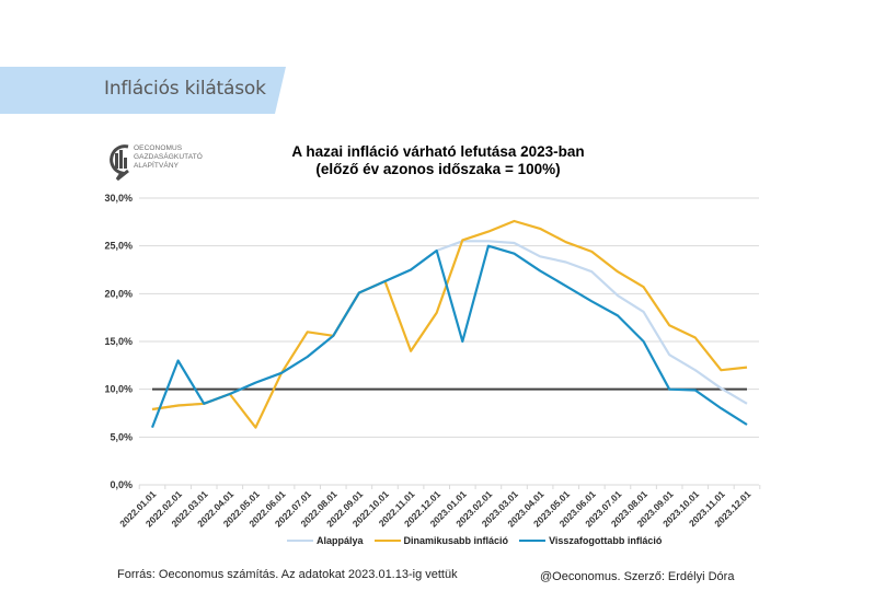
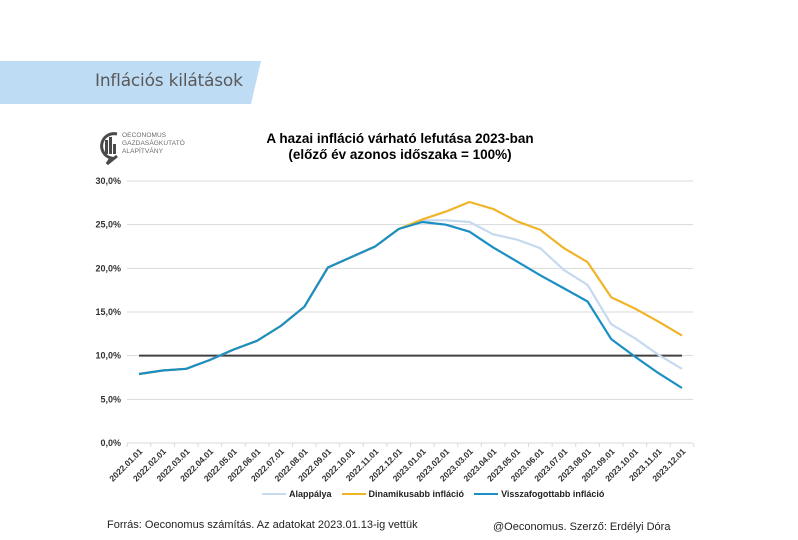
Visszafogottabb infláció/2022.01.01: 6% -> 8%
Visszafogottabb infláció/2022.02.01: 13% -> 8%
Dinamikusabb infláció/2022.05.01: 6% -> 11%
Dinamikusabb infláció/2022.07.01: 16% -> 13%
Dinamikusabb infláció/2022.11.01: 14% -> 22%
Dinamikusabb infláció/2022.12.01: 18% -> 24%
Visszafogottabb infláció/2023.01.01: 15% -> 25%
Visszafogottabb infláció/2023.08.01: 15% -> 16%
Visszafogottabb infláció/2023.09.01: 10% -> 12%
Dinamikusabb infláció/2023.11.01: 12% -> 14%
